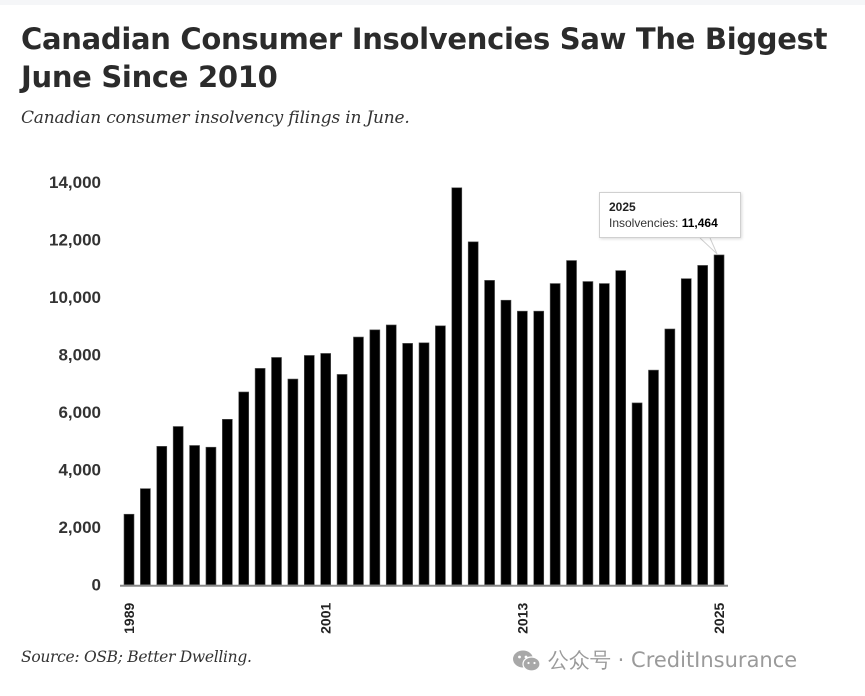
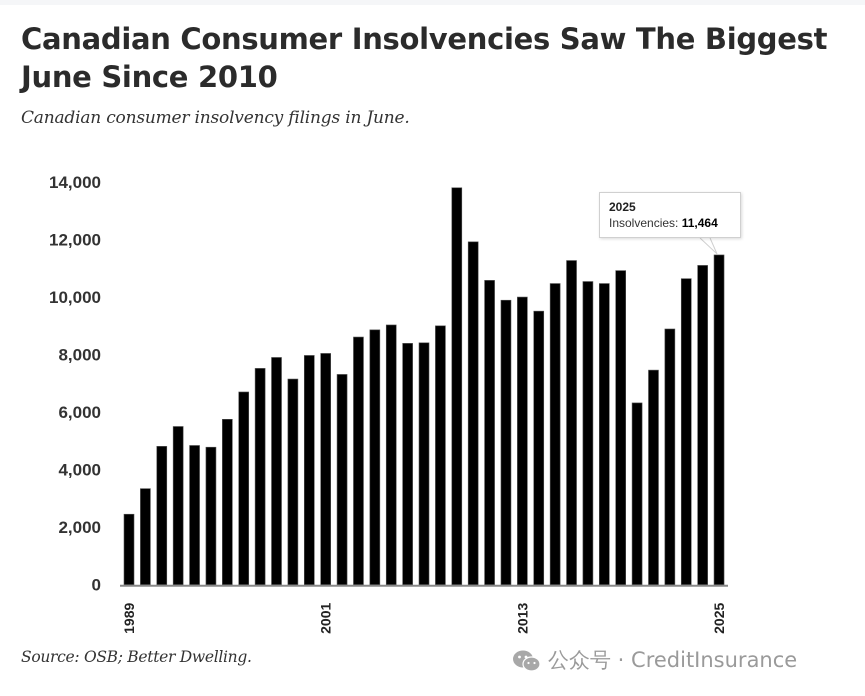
2013: 9500 -> 10000
